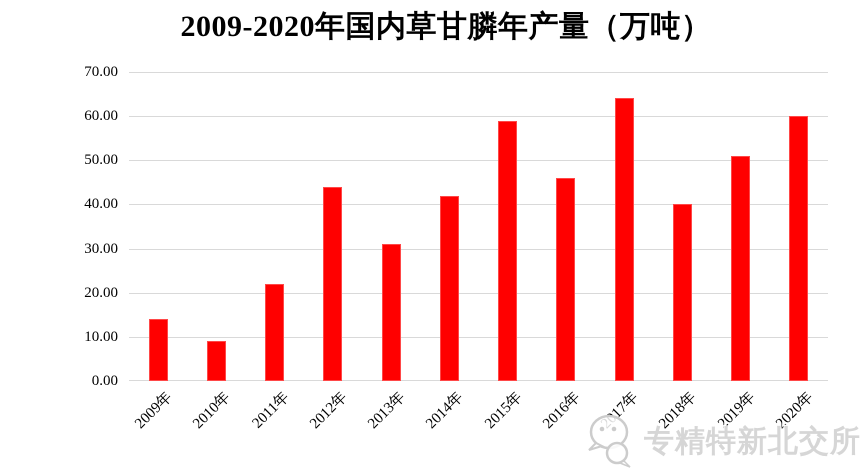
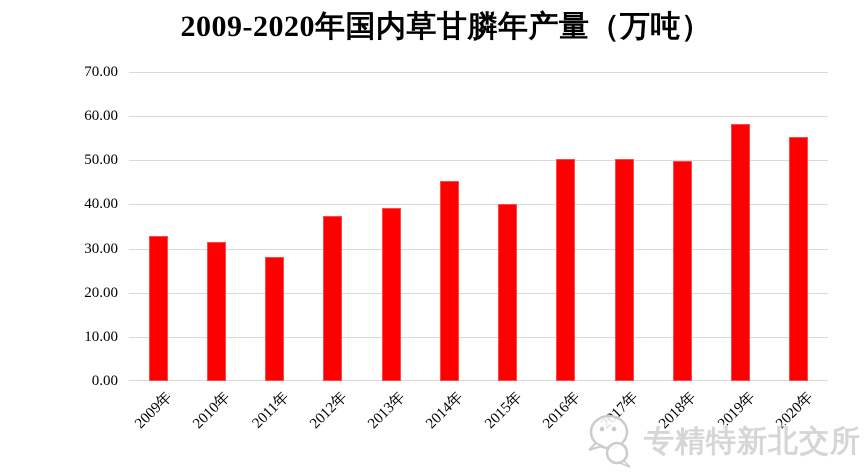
2009年: 14 -> 33
2010年: 9 -> 32
2011年: 22 -> 28
2012年: 44 -> 37
2013年: 31 -> 39
2014年: 42 -> 45
2015年: 59 -> 40
2016年: 46 -> 50
2017年: 64 -> 50
2018年: 40 -> 50
2019年: 51 -> 58
2020年: 60 -> 55
